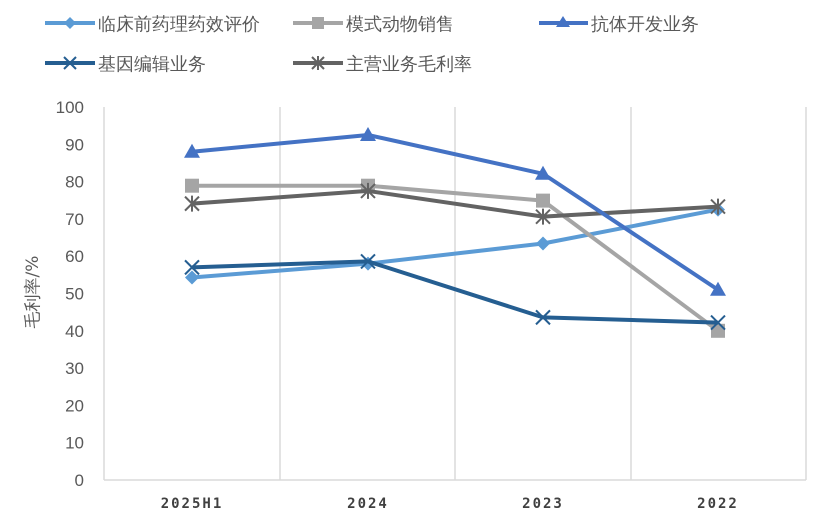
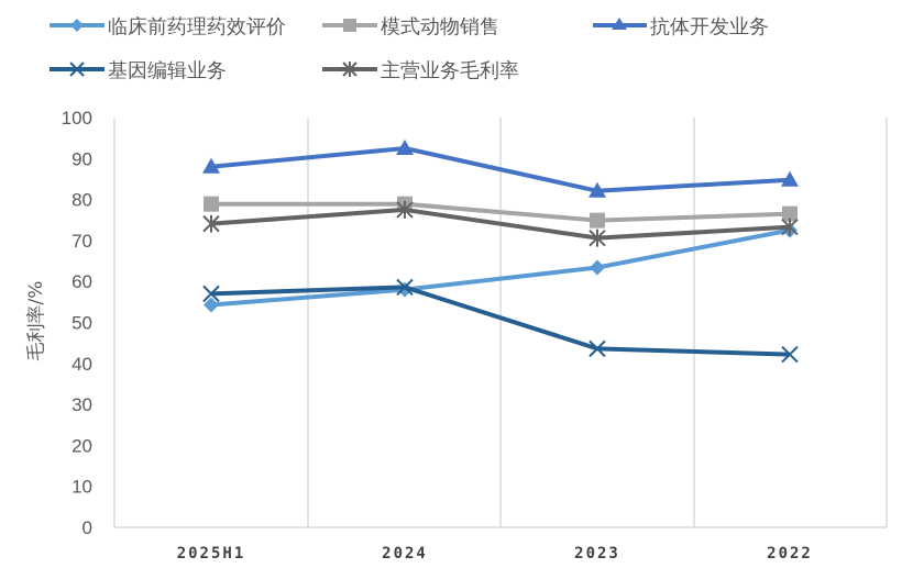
模式动物销售/2022: 40 -> 76
抗体开发业务/2022: 51 -> 85
